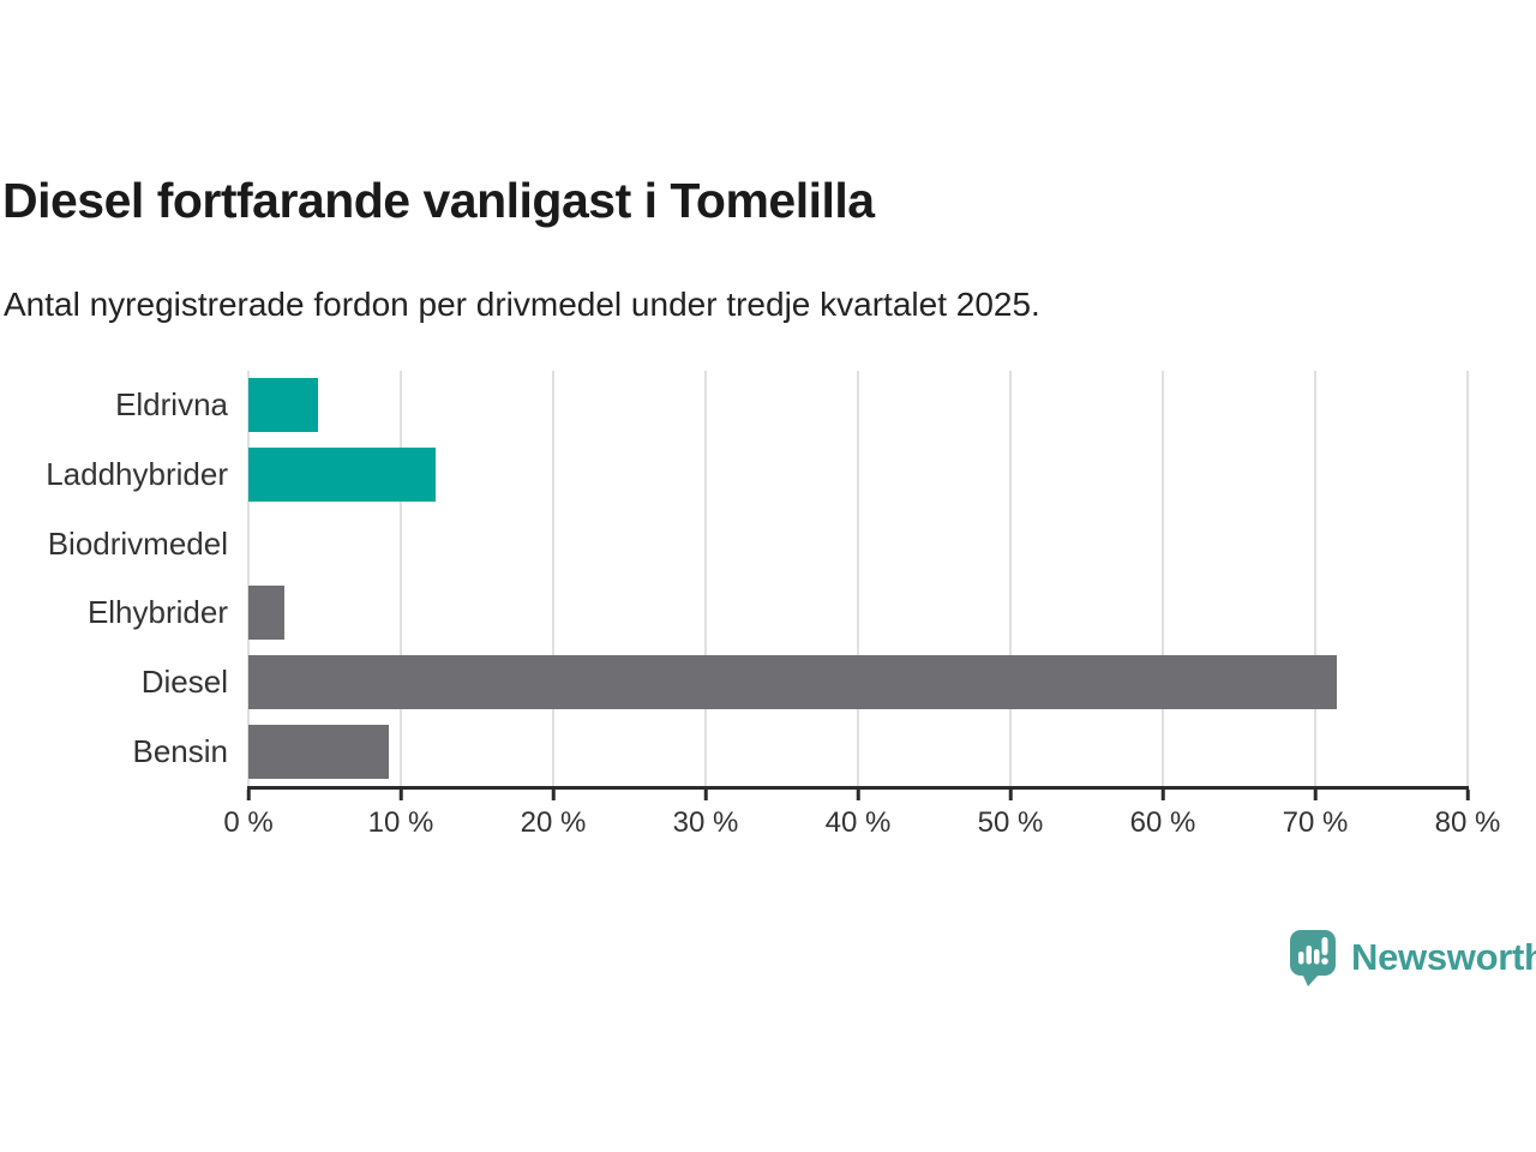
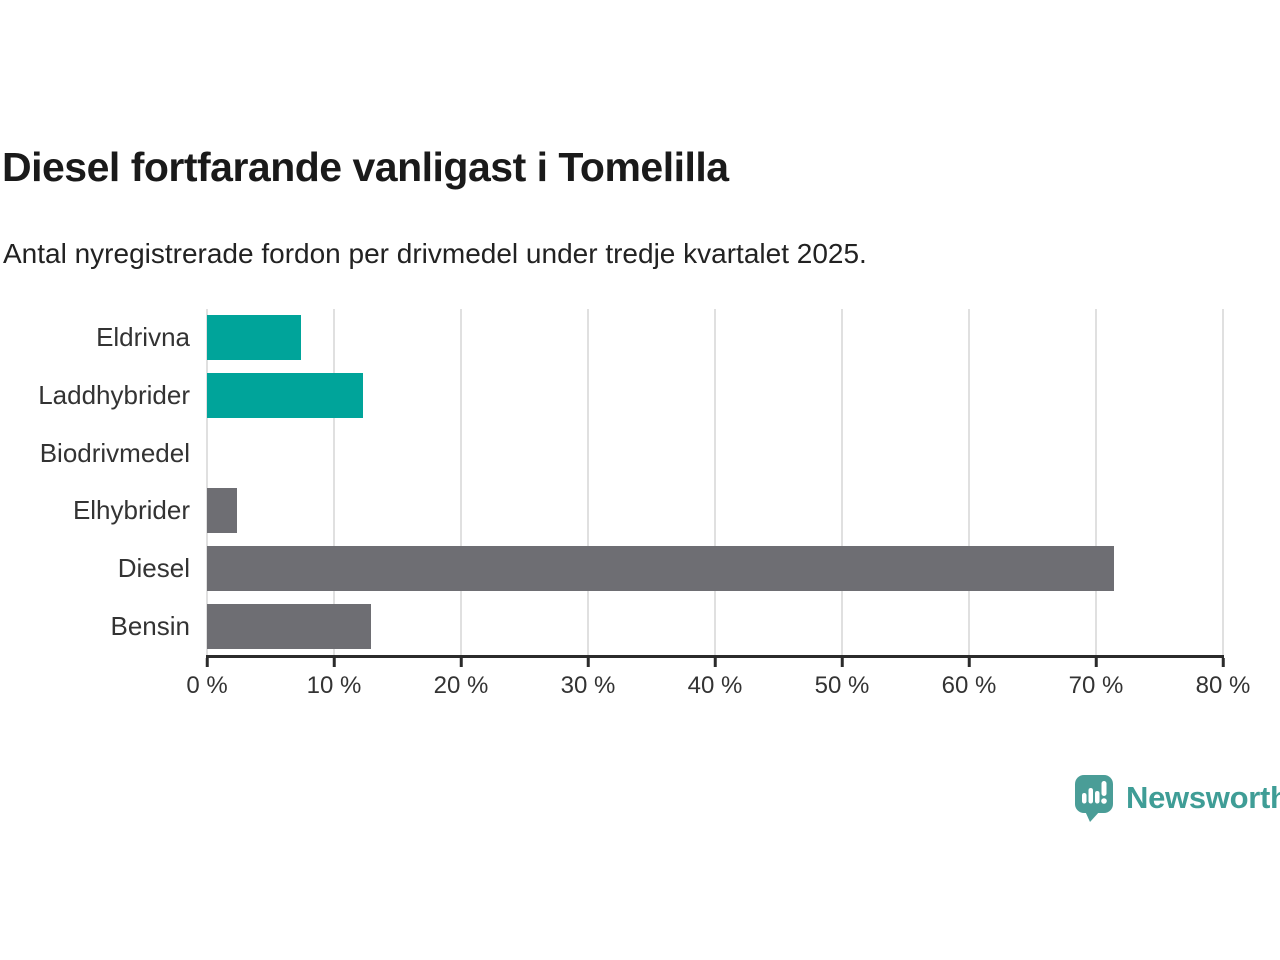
Eldrivna: 4.6% -> 7.4%
Bensin: 9.2% -> 12.9%
